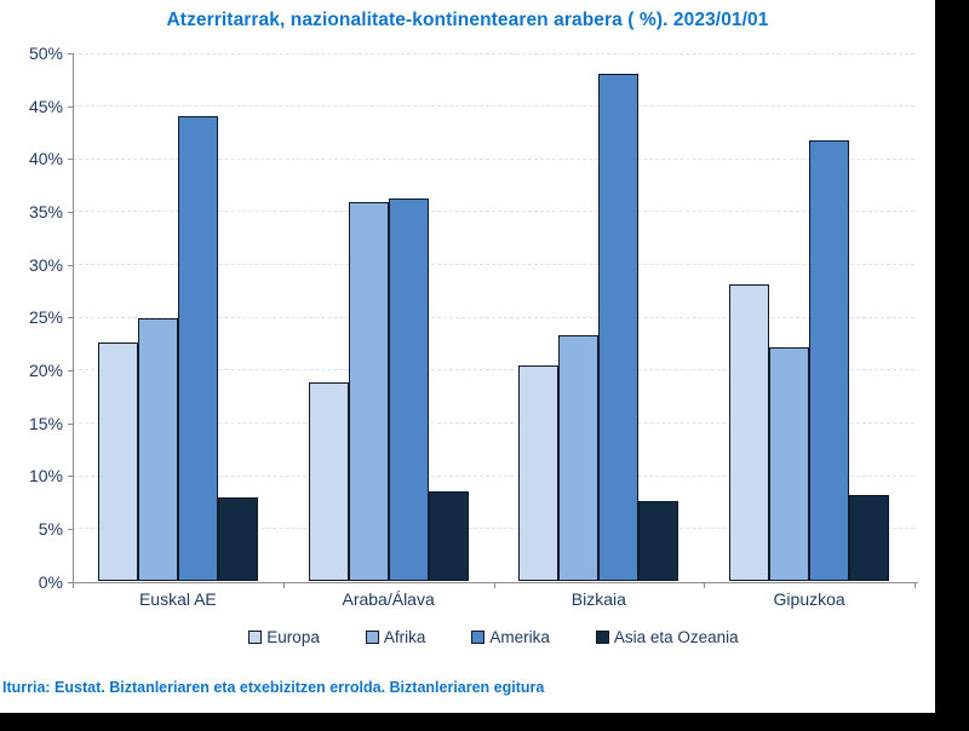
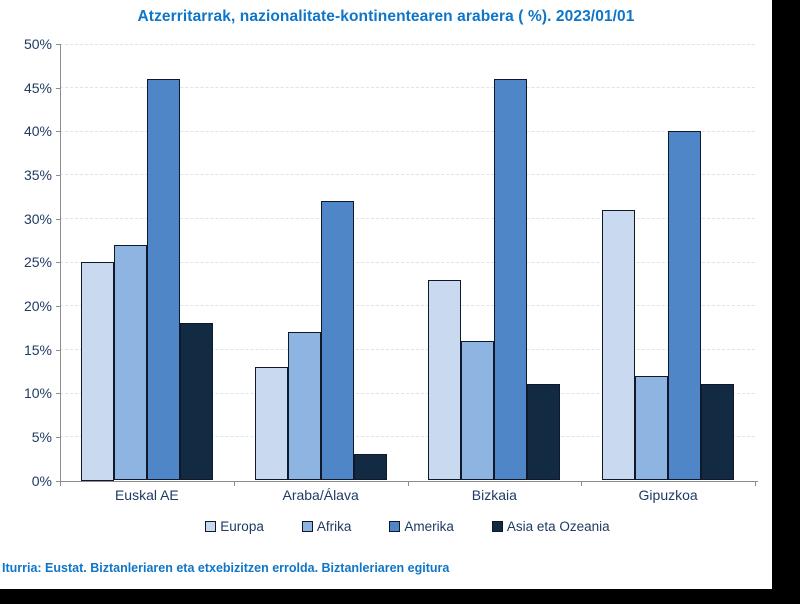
Europa/Euskal AE: 23% -> 25%
Afrika/Euskal AE: 25% -> 27%
Amerika/Euskal AE: 44% -> 46%
Asia eta Ozeania/Euskal AE: 8% -> 18%
Europa/Araba/Álava: 19% -> 13%
Afrika/Araba/Álava: 36% -> 17%
Amerika/Araba/Álava: 36% -> 32%
Asia eta Ozeania/Araba/Álava: 8% -> 3%
Europa/Bizkaia: 20% -> 23%
Afrika/Bizkaia: 23% -> 16%
Amerika/Bizkaia: 48% -> 46%
Asia eta Ozeania/Bizkaia: 8% -> 11%
Europa/Gipuzkoa: 28% -> 31%
Afrika/Gipuzkoa: 22% -> 12%
Amerika/Gipuzkoa: 42% -> 40%
Asia eta Ozeania/Gipuzkoa: 8% -> 11%
